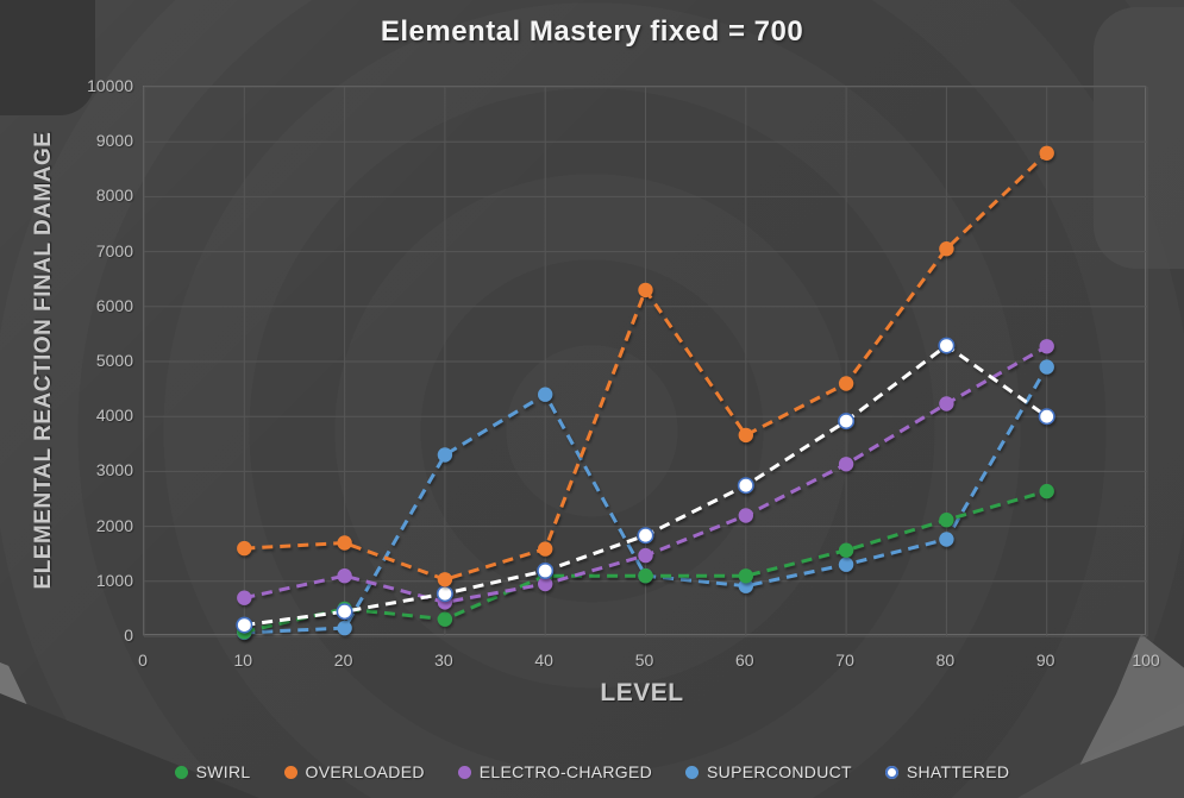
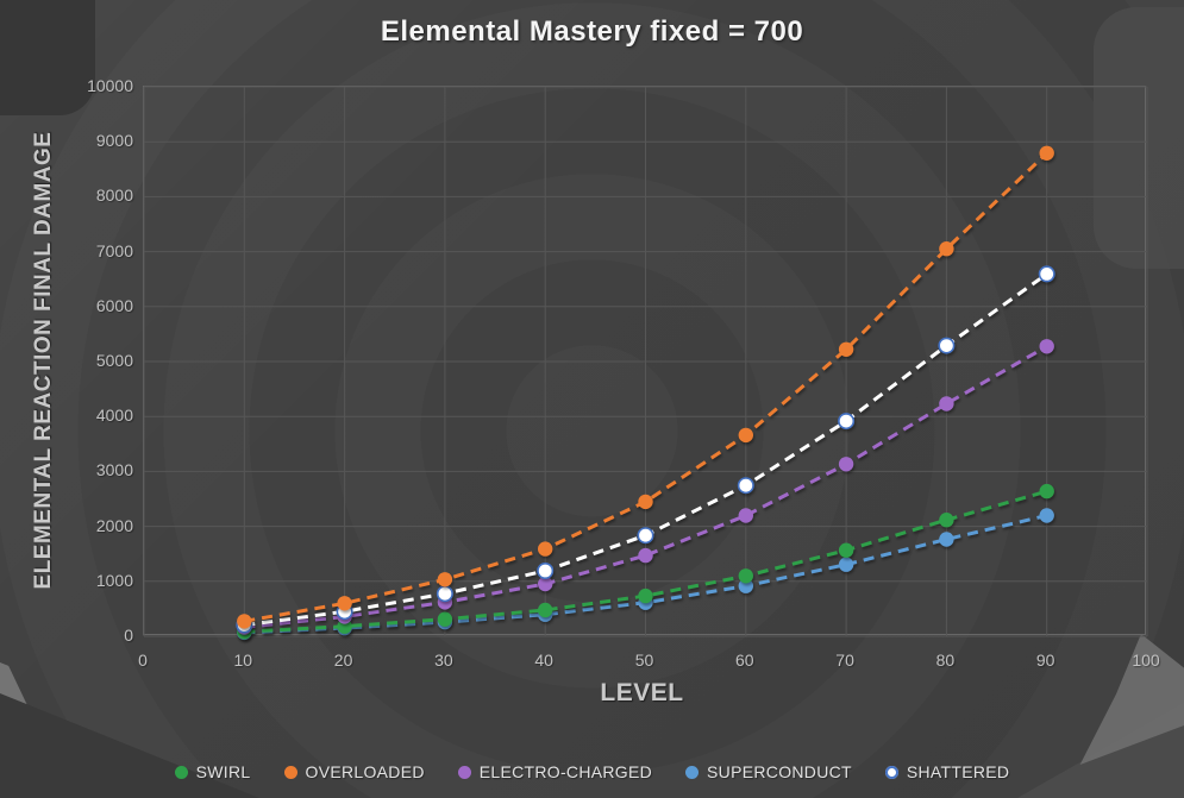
OVERLOADED/10: 1600 -> 300
ELECTRO-CHARGED/10: 700 -> 200
SWIRL/20: 500 -> 200
OVERLOADED/20: 1700 -> 600
ELECTRO-CHARGED/20: 1100 -> 400
SUPERCONDUCT/30: 3300 -> 300
SWIRL/40: 1100 -> 500
SUPERCONDUCT/40: 4400 -> 400
SWIRL/50: 1100 -> 700
OVERLOADED/50: 6300 -> 2400
SUPERCONDUCT/50: 1100 -> 600
OVERLOADED/70: 4600 -> 5200
SUPERCONDUCT/90: 4900 -> 2200
SHATTERED/90: 4000 -> 6600
